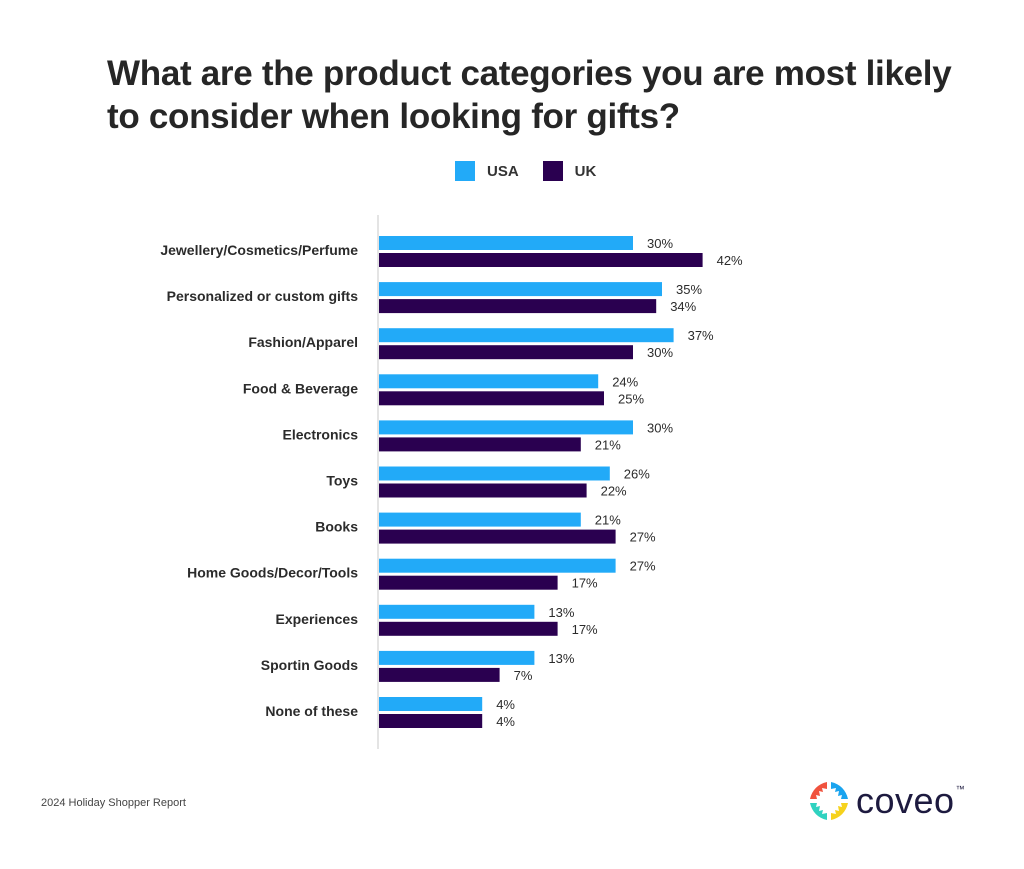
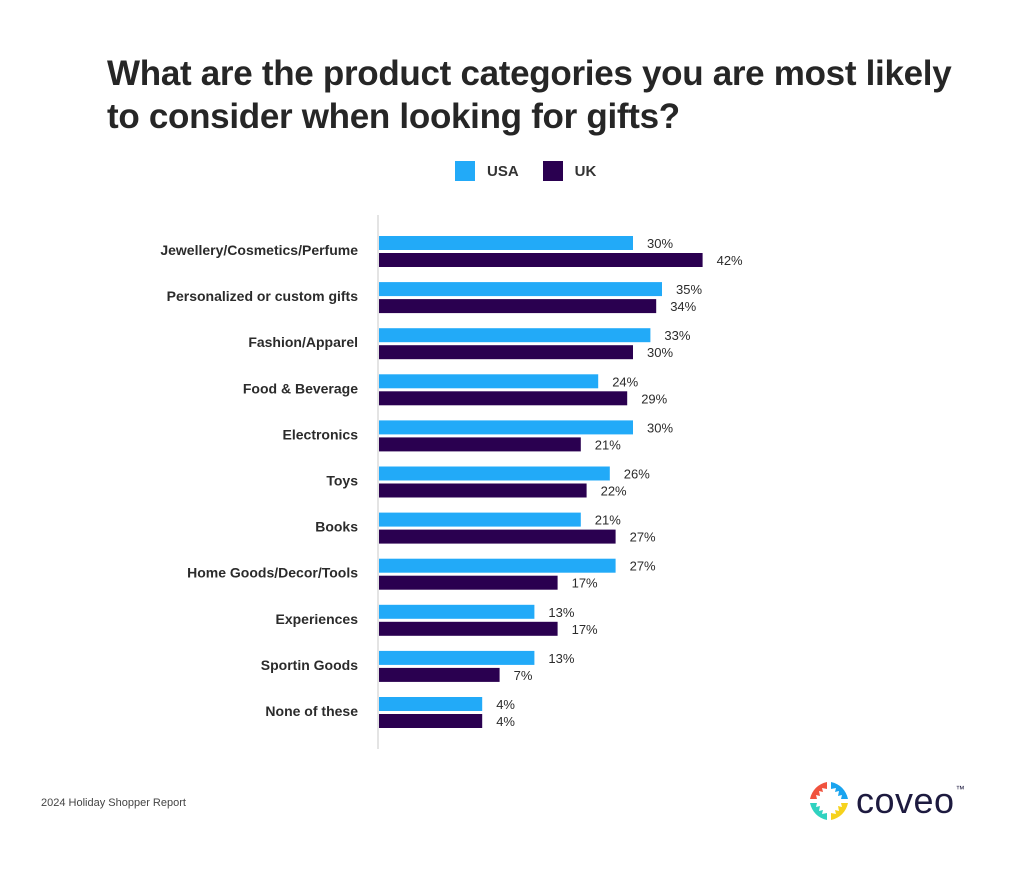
USA/Fashion/Apparel: 37% -> 33%
UK/Food & Beverage: 25% -> 29%
